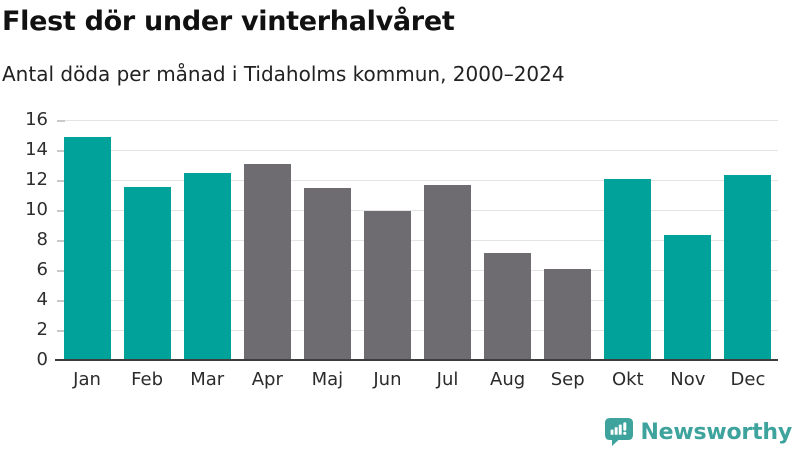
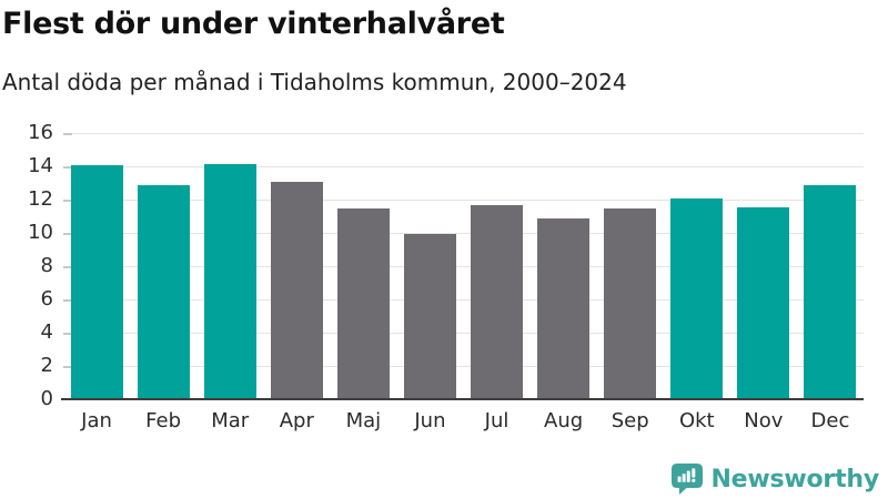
Jan: 14.8 -> 14.0
Feb: 11.5 -> 12.8
Mar: 12.4 -> 14.1
Aug: 7.1 -> 10.8
Sep: 6.0 -> 11.4
Nov: 8.3 -> 11.5
Dec: 12.3 -> 12.8
